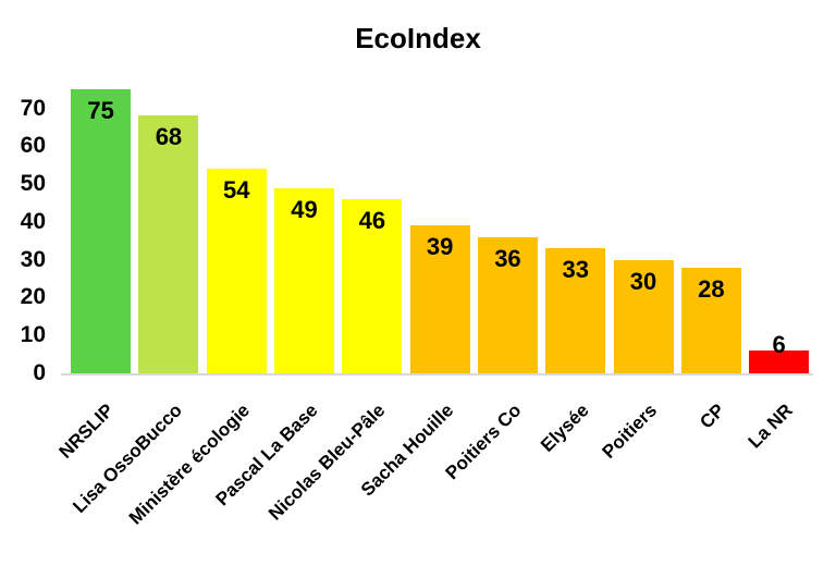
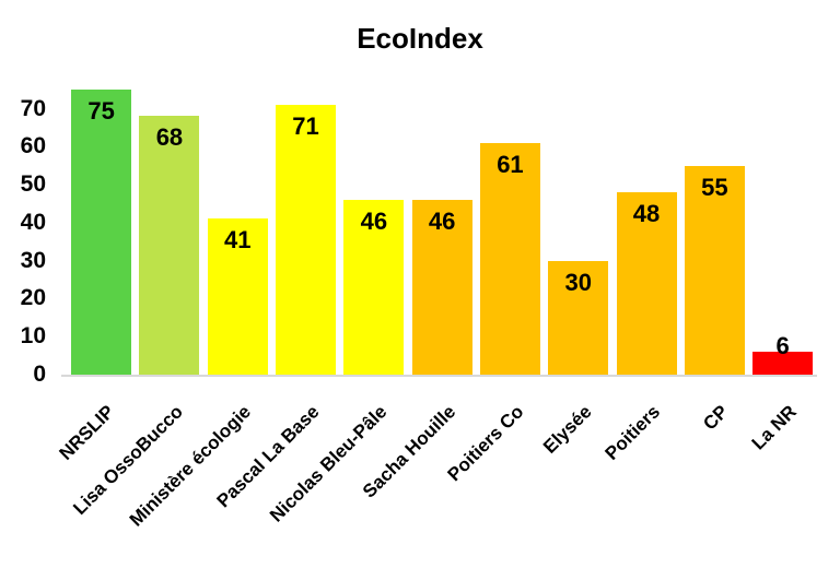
Ministère écologie: 54 -> 41
Pascal La Base: 49 -> 71
Sacha Houille: 39 -> 46
Poitiers Co: 36 -> 61
Elysée: 33 -> 30
Poitiers: 30 -> 48
CP: 28 -> 55
